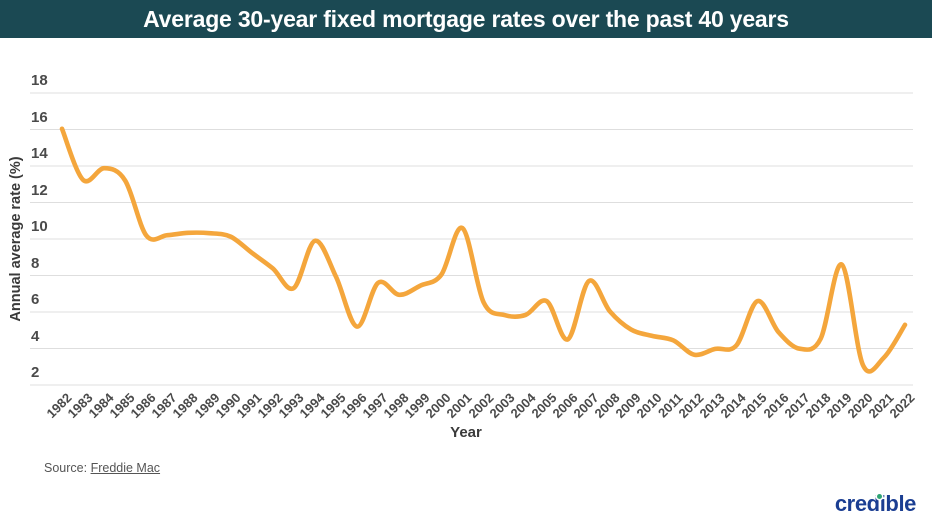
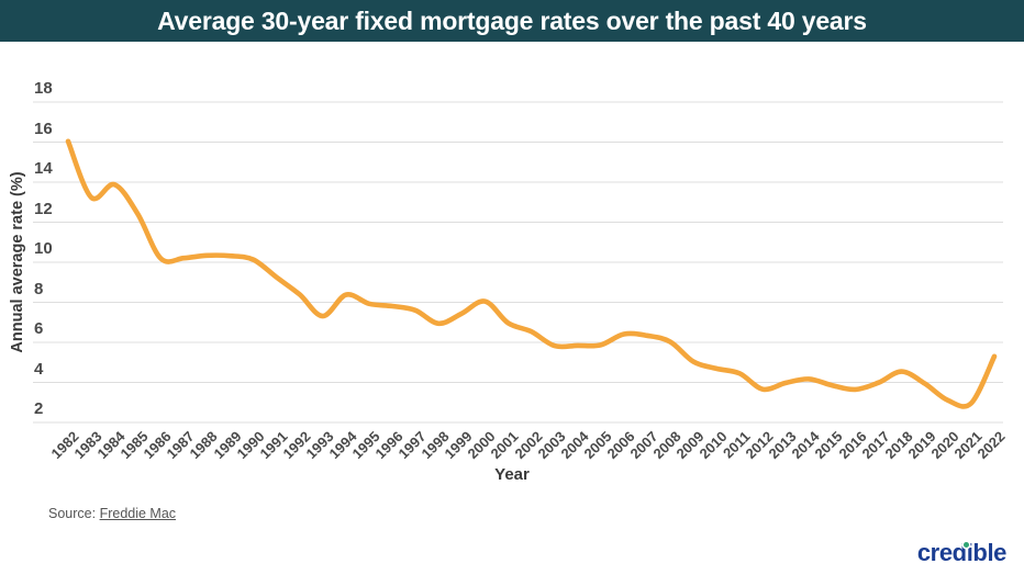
1985: 13.2 -> 12.4
1994: 9.9 -> 8.4
1996: 5.2 -> 7.8
2001: 10.6 -> 7.0
2005: 6.6 -> 5.9
2006: 4.5 -> 6.4
2007: 7.7 -> 6.3
2015: 6.6 -> 3.9
2016: 4.9 -> 3.6
2019: 8.6 -> 3.9
2021: 3.5 -> 3.0
